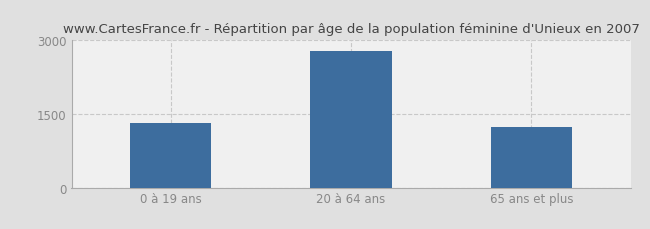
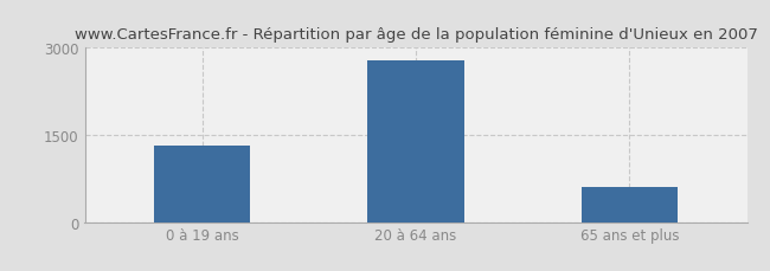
65 ans et plus: 1240 -> 600
